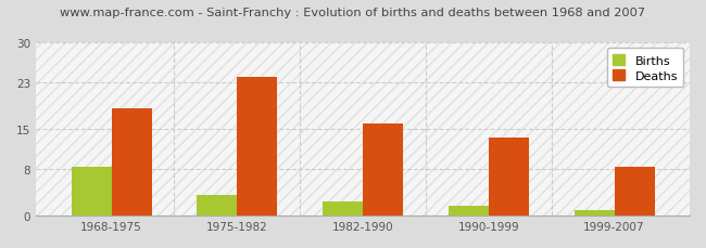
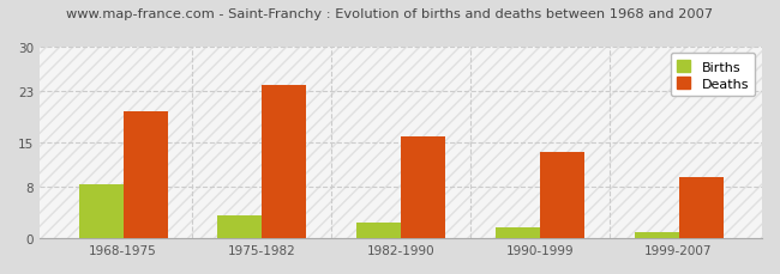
Deaths/1968-1975: 18.5 -> 19.8
Deaths/1999-2007: 8.5 -> 9.6
